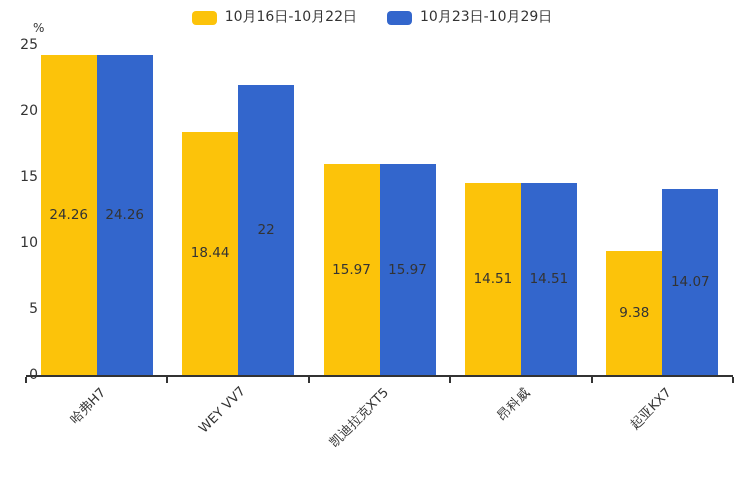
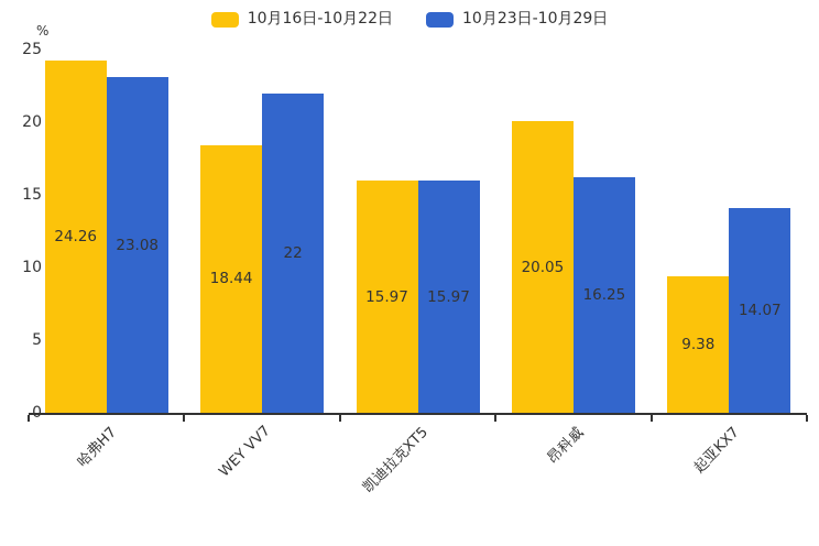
10月23日-10月29日/哈弗H7: 24.26 -> 23.08
10月16日-10月22日/昂科威: 14.51 -> 20.05
10月23日-10月29日/昂科威: 14.51 -> 16.25
